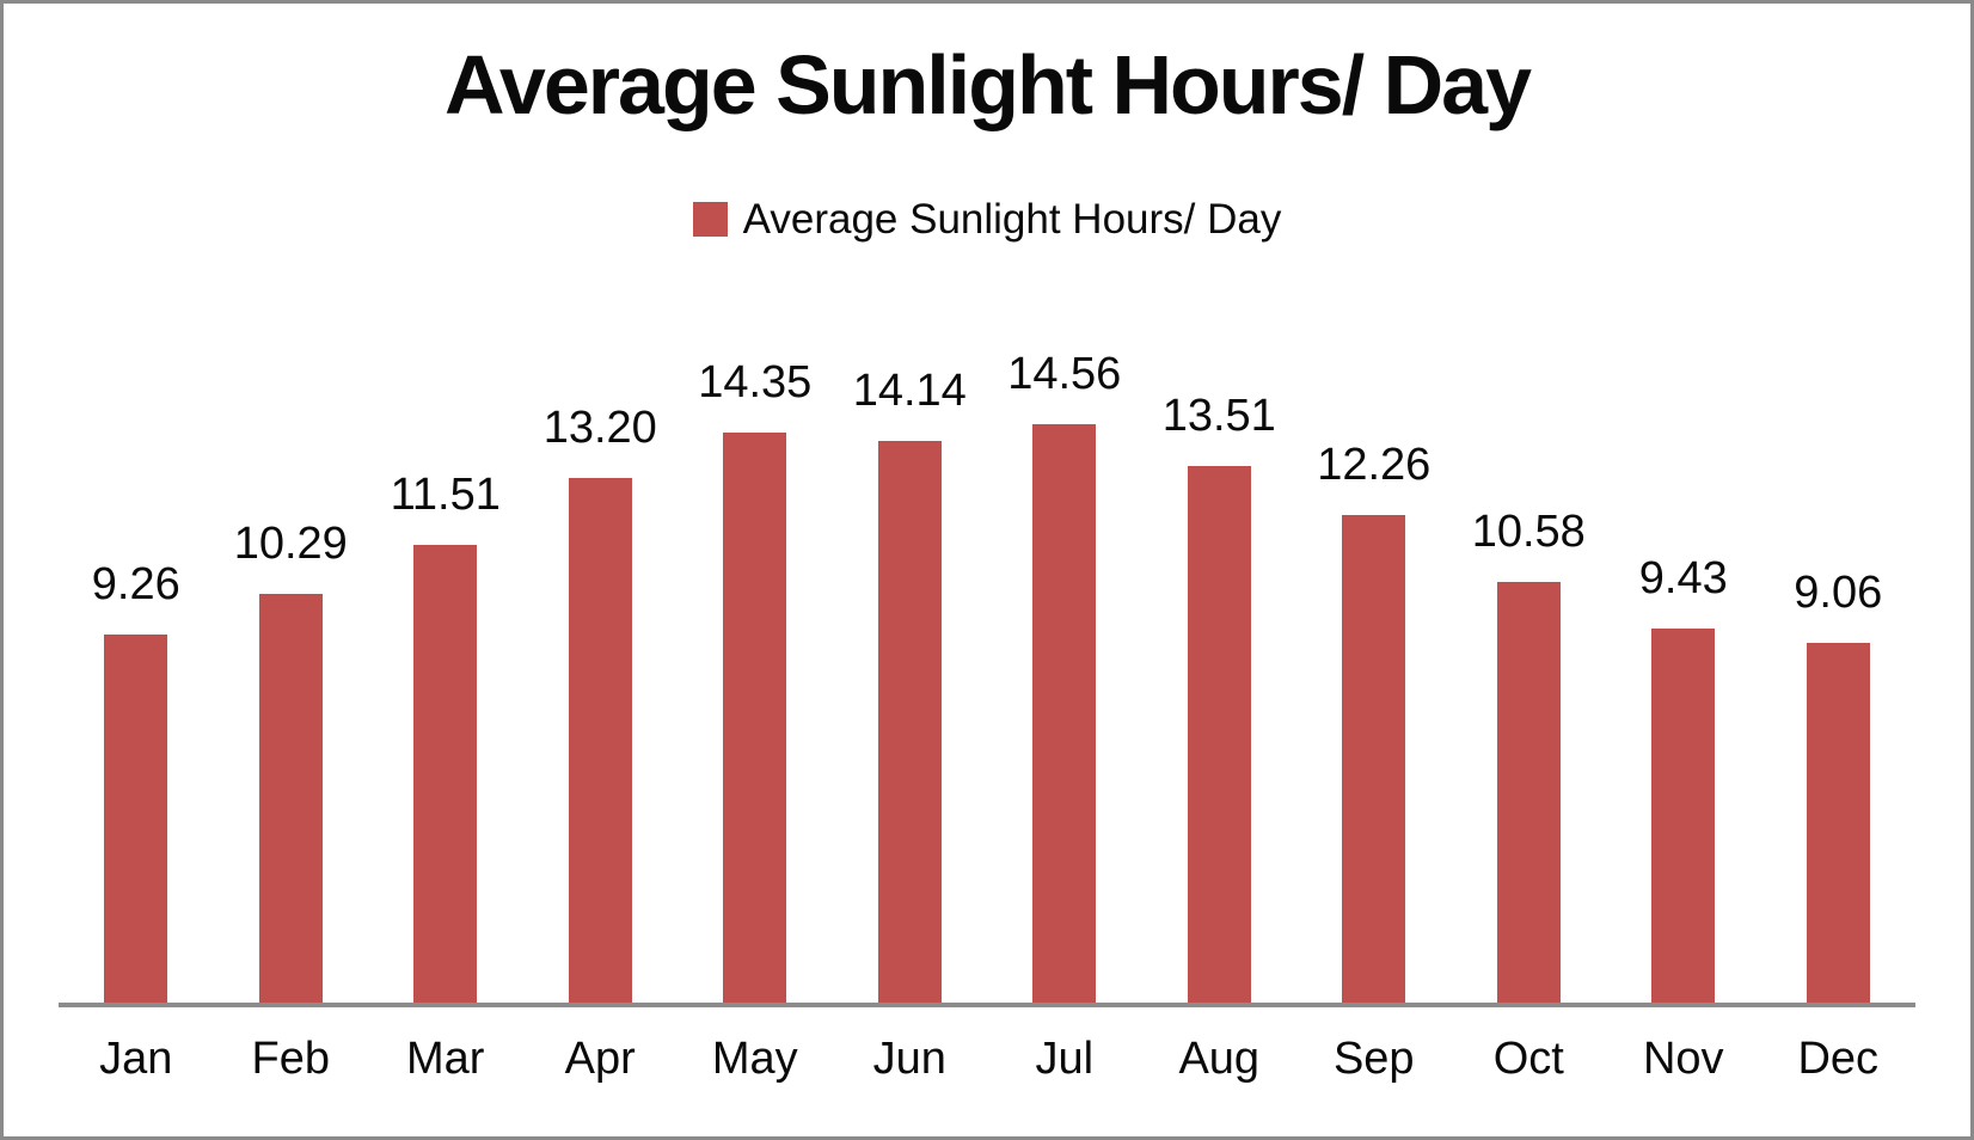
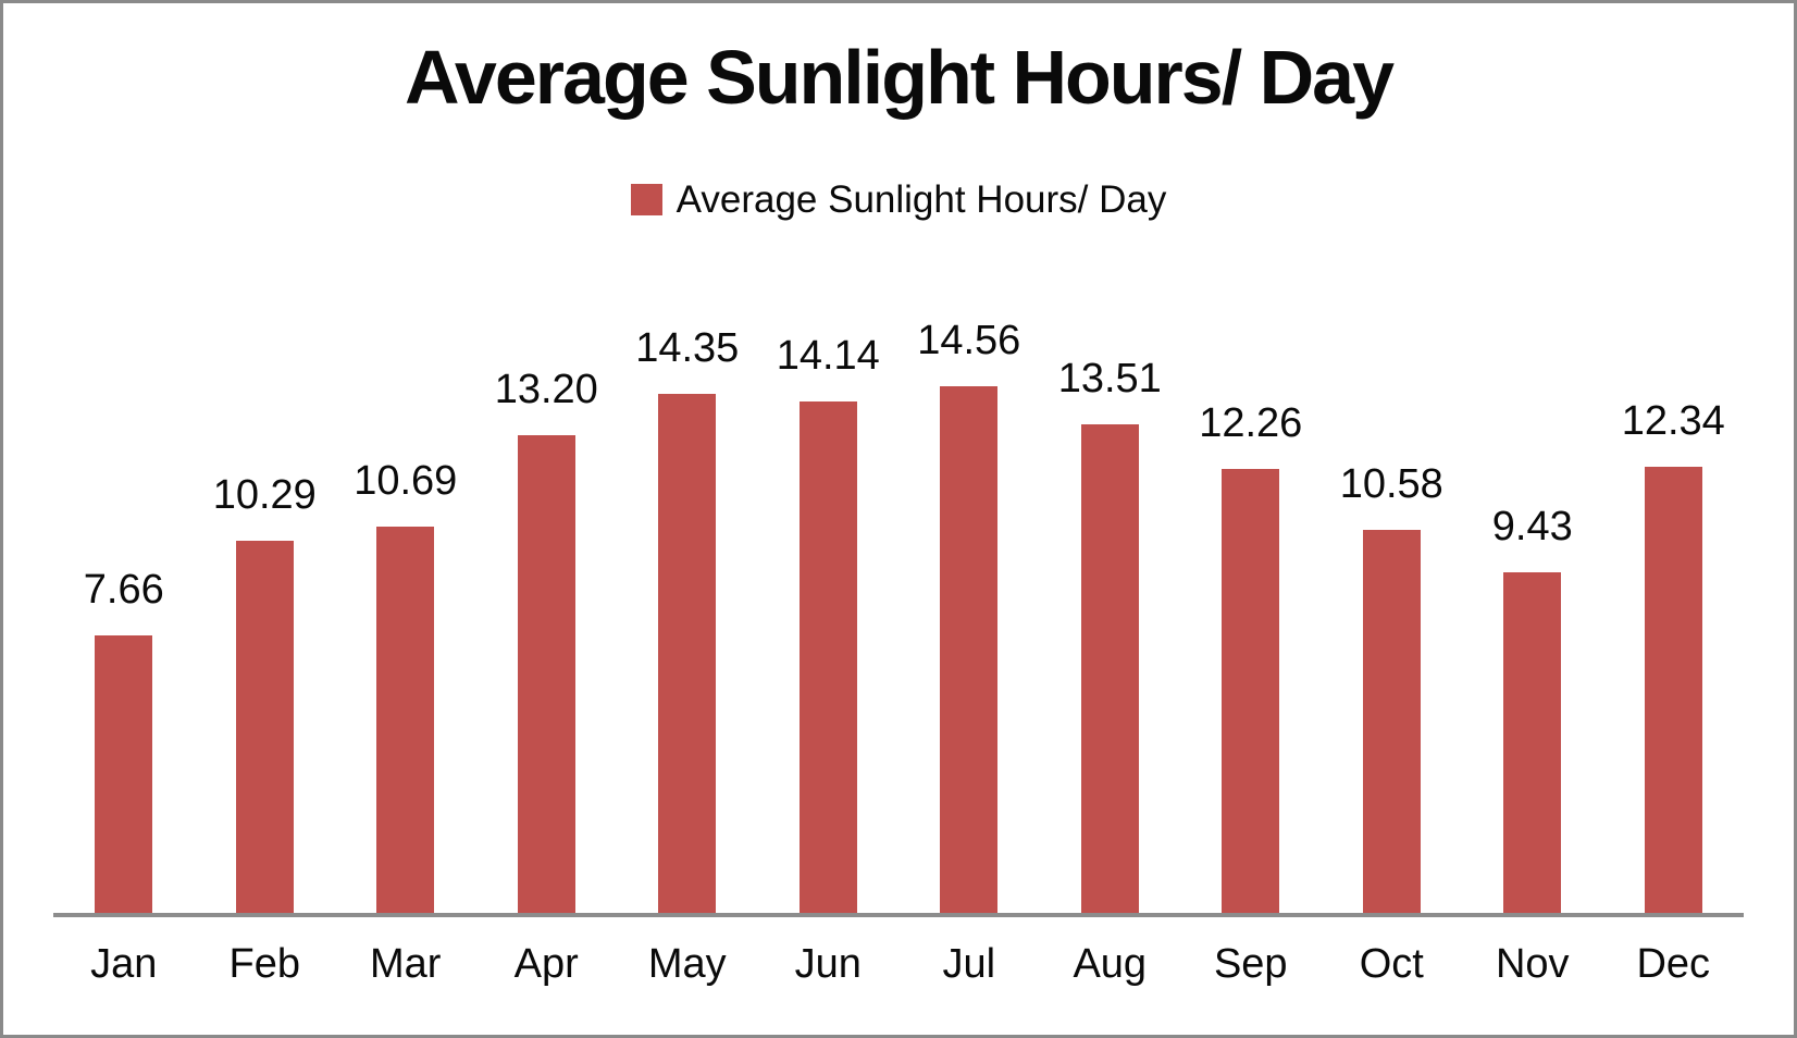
Jan: 9.26 -> 7.66
Mar: 11.51 -> 10.69
Dec: 9.06 -> 12.34
